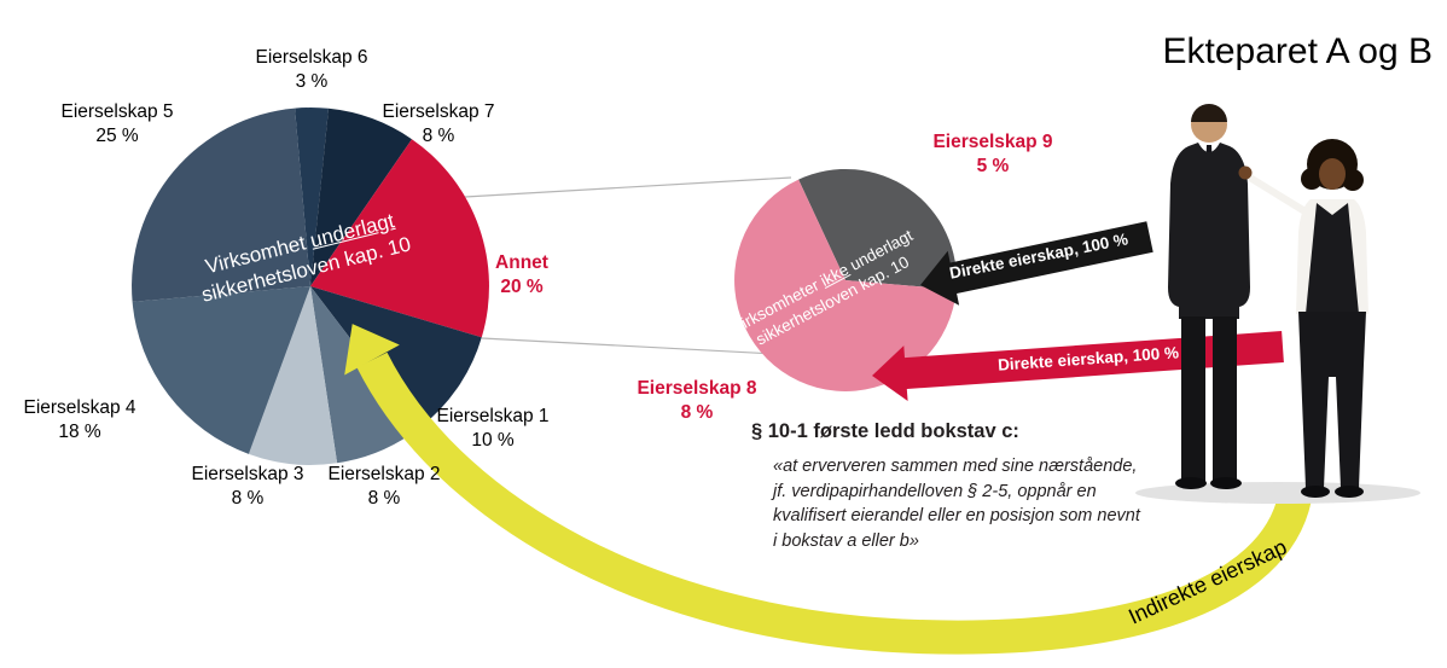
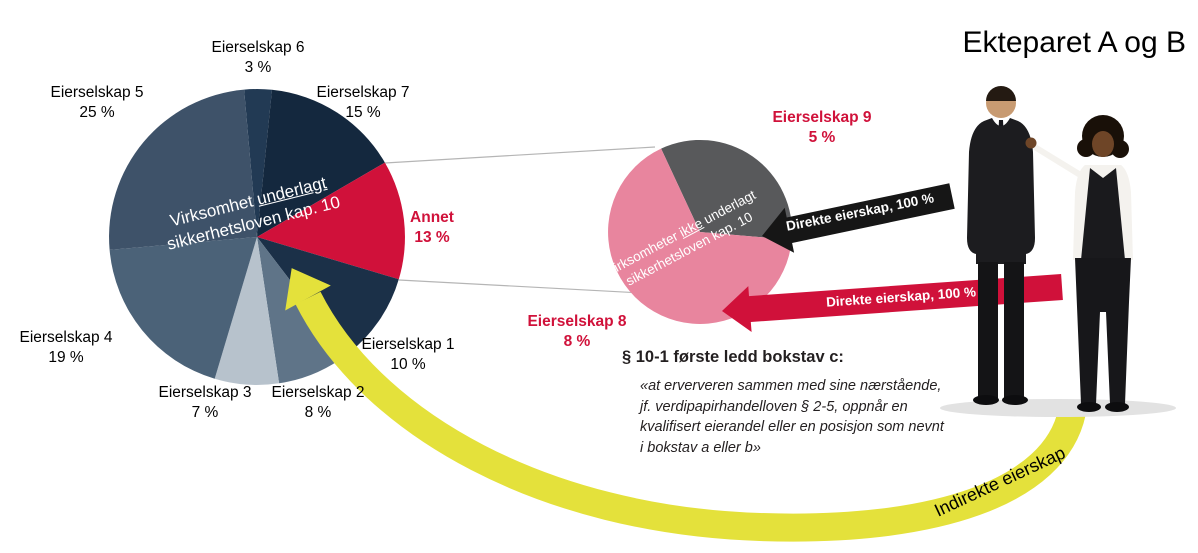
Virksomhet underlagt sikkerhetsloven kap. 10/Eierselskap 7: 8 -> 15
Virksomhet underlagt sikkerhetsloven kap. 10/Annet: 20 -> 13
Virksomhet underlagt sikkerhetsloven kap. 10/Eierselskap 3: 8 -> 7
Virksomhet underlagt sikkerhetsloven kap. 10/Eierselskap 4: 18 -> 19
